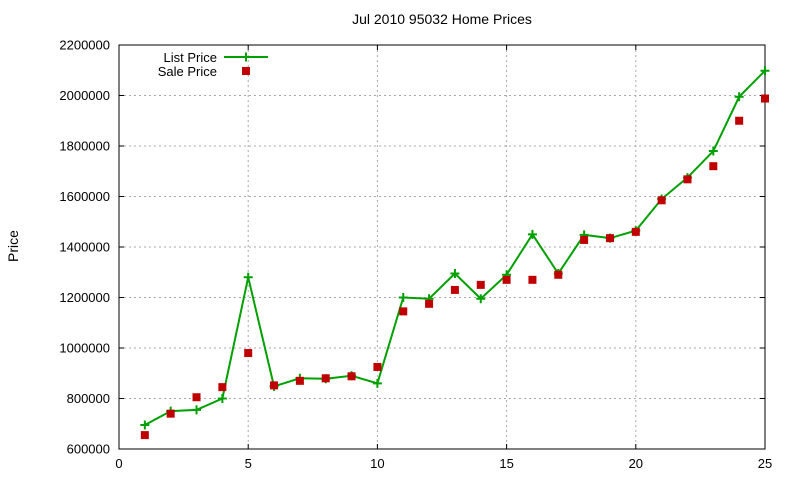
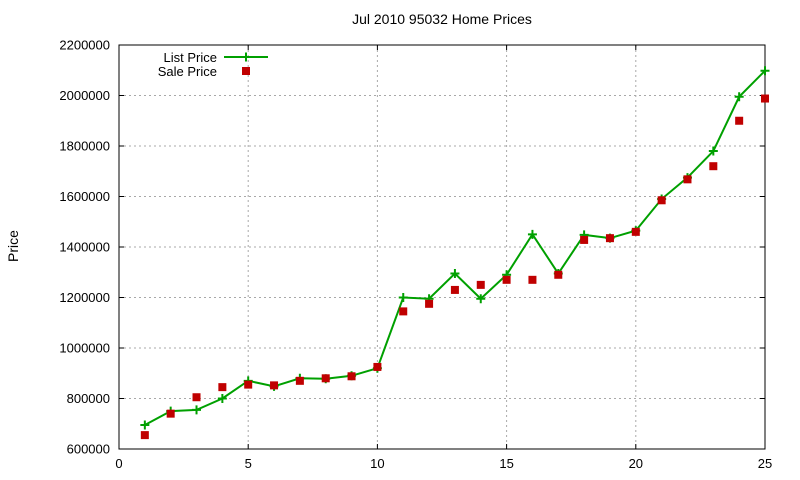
List Price/5: 1280000 -> 870000
Sale Price/5: 980000 -> 860000
List Price/10: 860000 -> 920000
